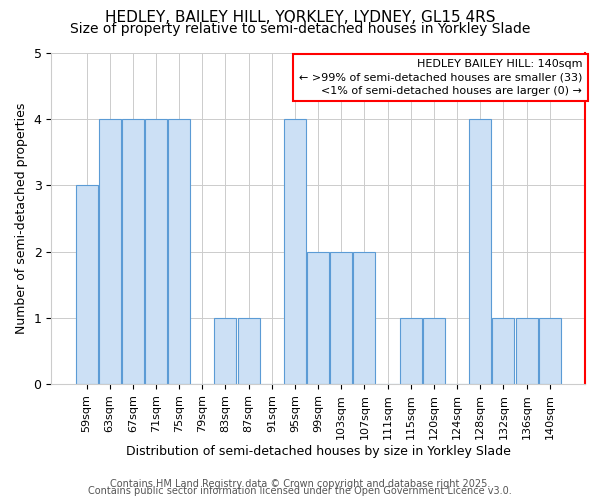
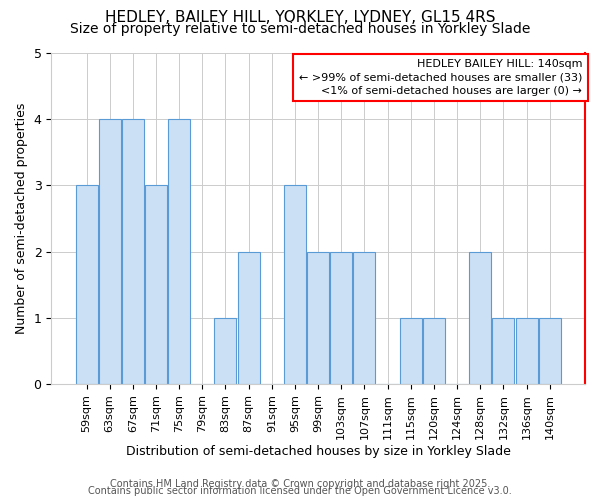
71sqm: 4 -> 3
87sqm: 1 -> 2
95sqm: 4 -> 3
128sqm: 4 -> 2
